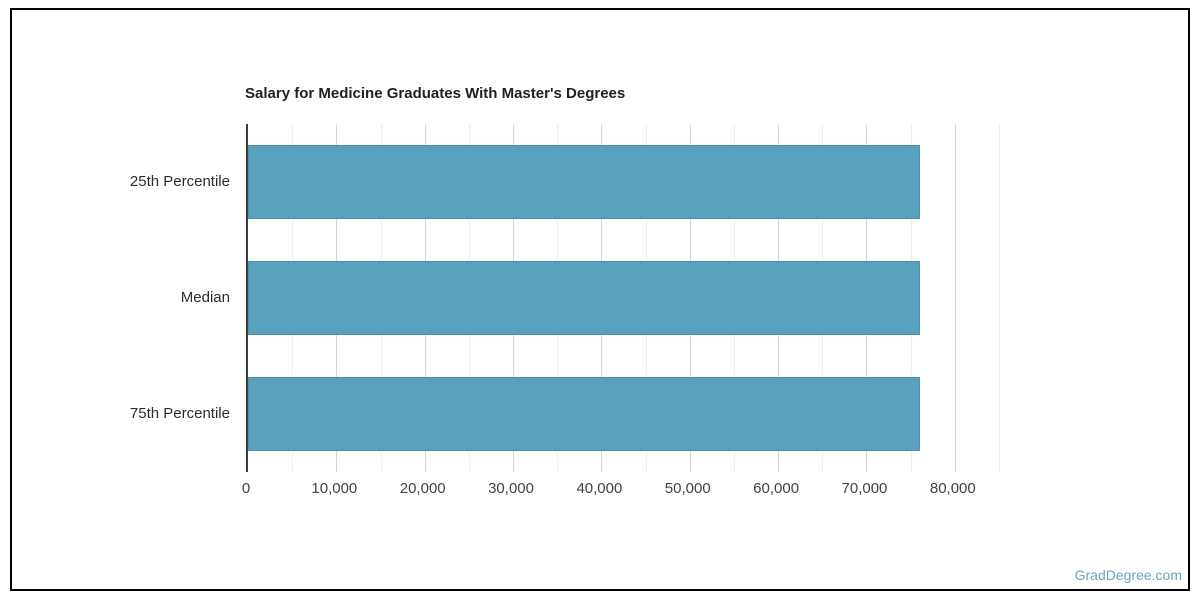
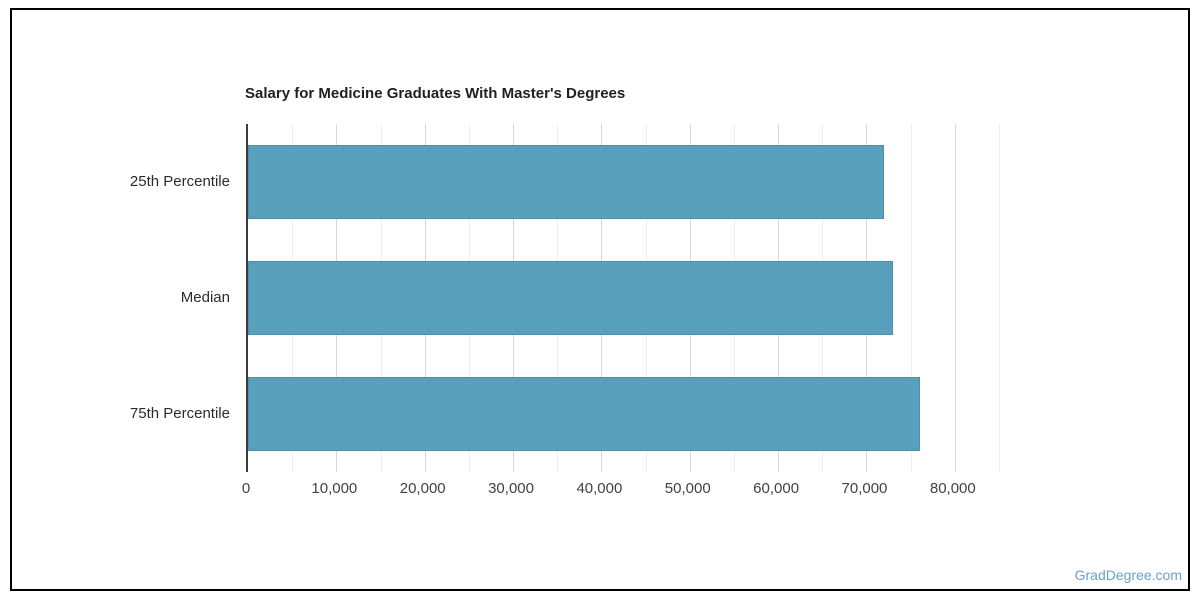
25th Percentile: 76000 -> 72000
Median: 76000 -> 73000
